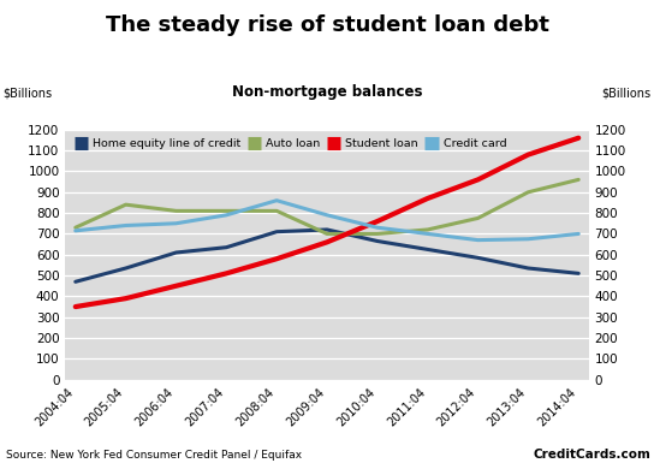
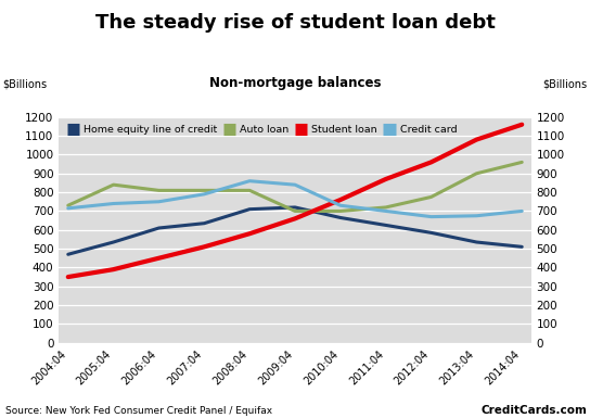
Credit card/2009:04: 790 -> 840
